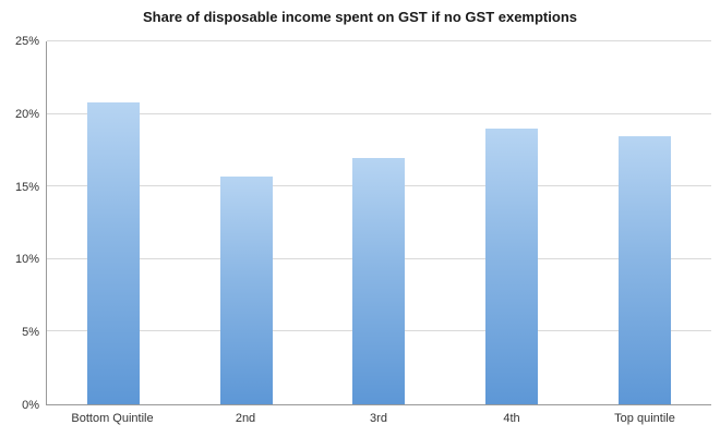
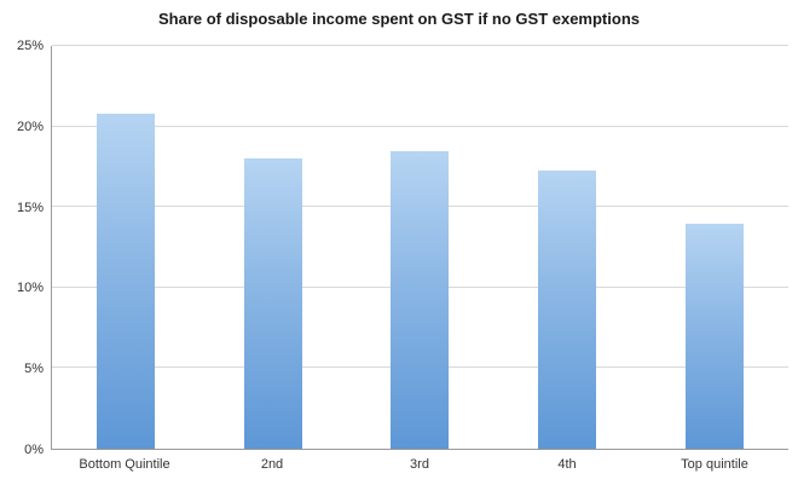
2nd: 15.7% -> 18.0%
3rd: 17.0% -> 18.5%
4th: 19.0% -> 17.3%
Top quintile: 18.5% -> 14.0%
